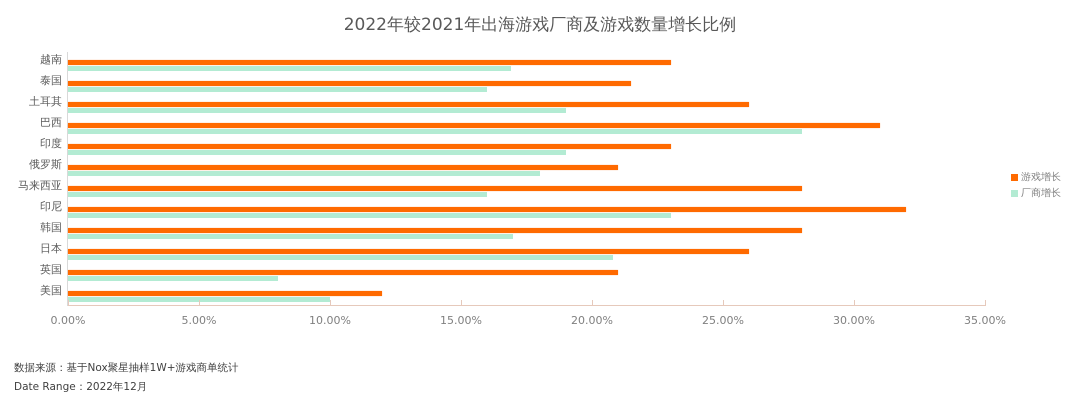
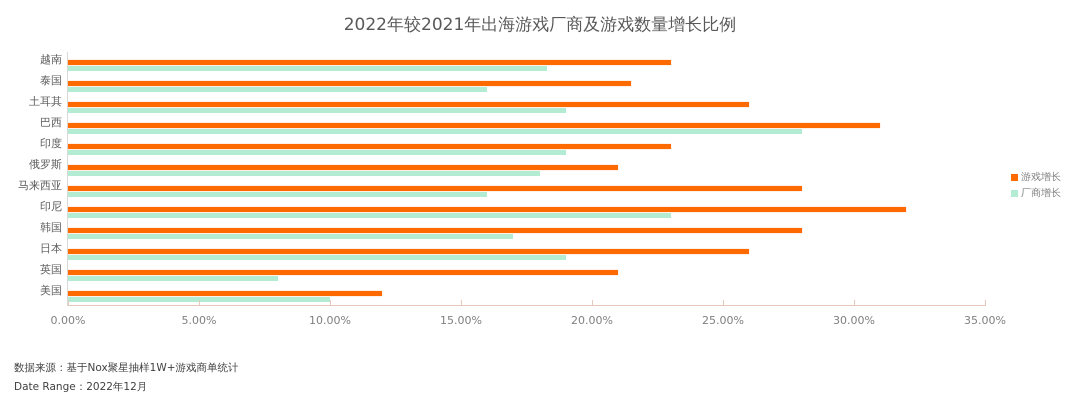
厂商增长/越南: 16.9% -> 18.3%
厂商增长/日本: 20.8% -> 19.0%
